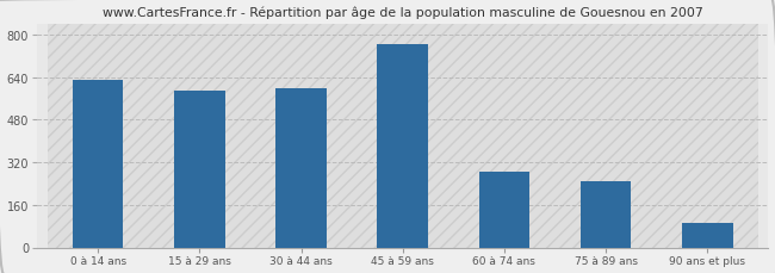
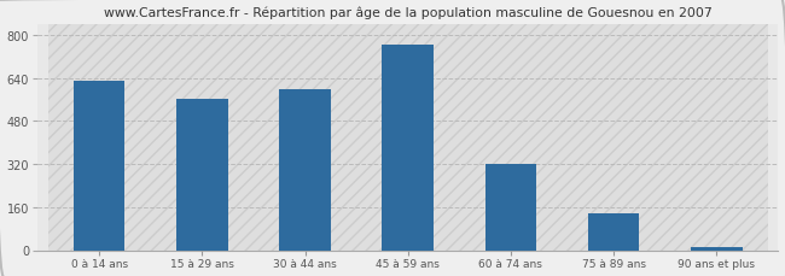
15 à 29 ans: 590 -> 562
60 à 74 ans: 285 -> 322
75 à 89 ans: 250 -> 137
90 ans et plus: 90 -> 12
